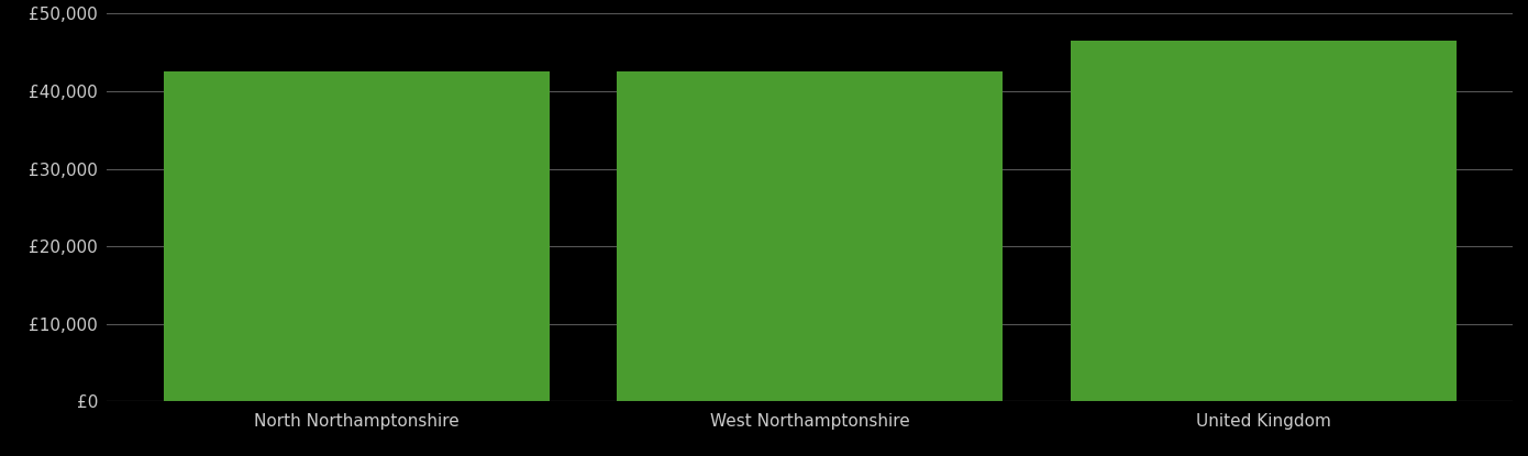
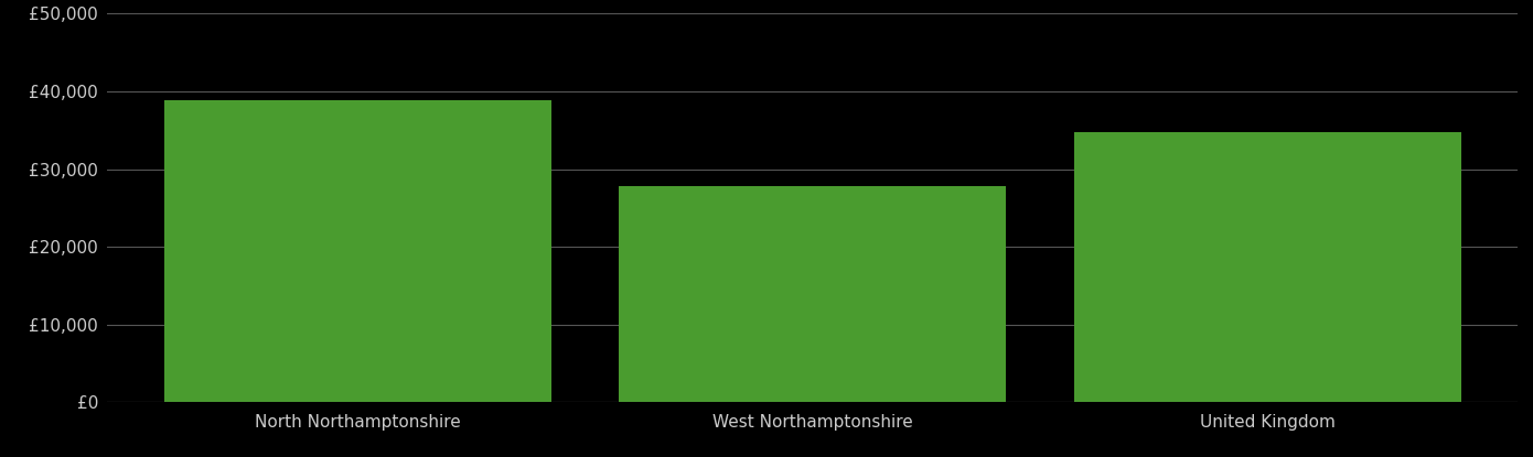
North Northamptonshire: £42,500 -> £38,800
West Northamptonshire: £42,500 -> £27,800
United Kingdom: £46,500 -> £34,800
